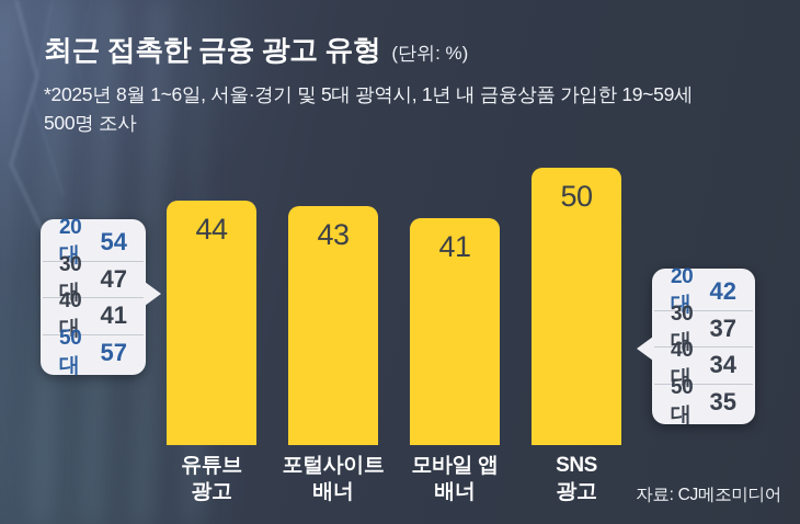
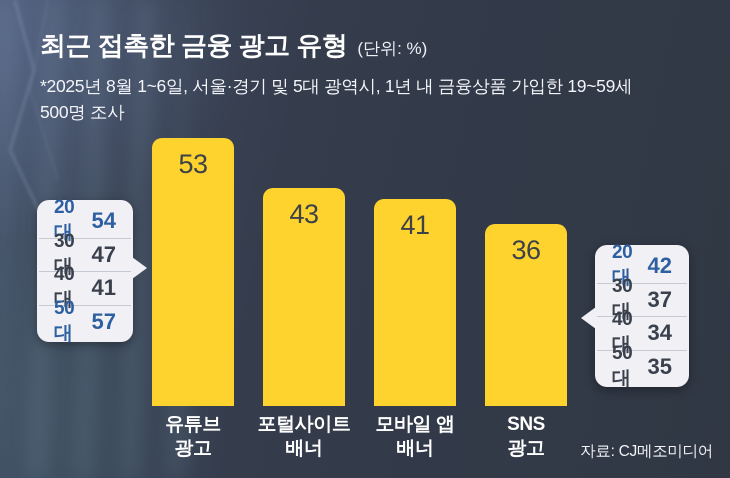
유튜브 광고: 44 -> 53
SNS 광고: 50 -> 36
